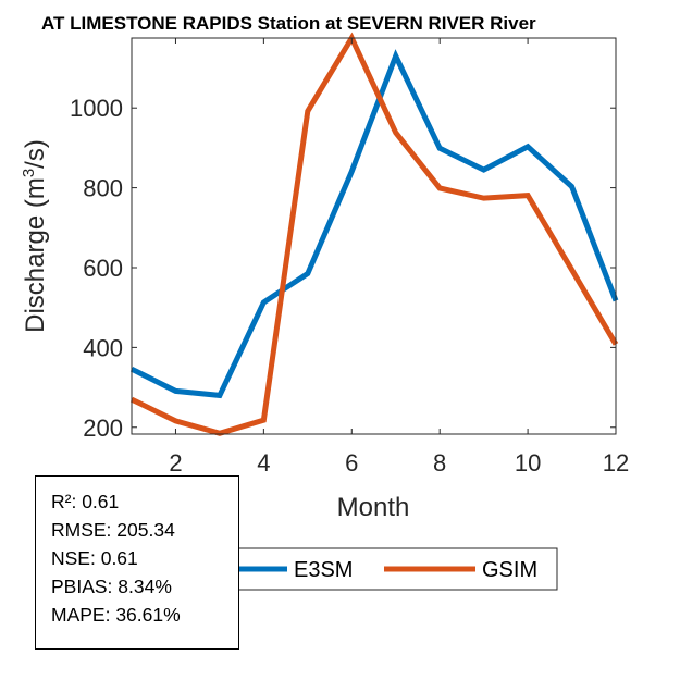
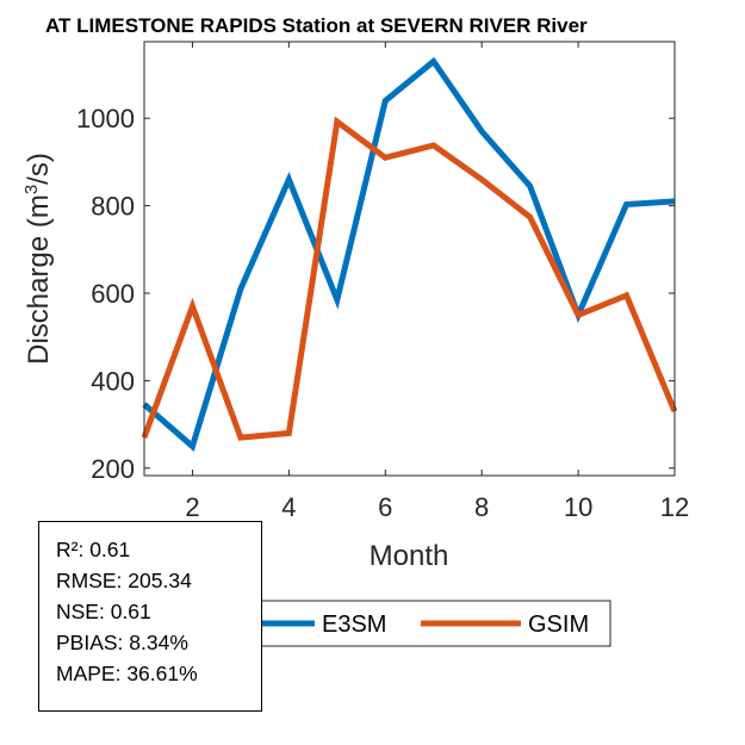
E3SM/2: 290 -> 250
GSIM/2: 220 -> 570
E3SM/3: 280 -> 610
GSIM/3: 180 -> 270
E3SM/4: 510 -> 860
GSIM/4: 220 -> 280
E3SM/6: 840 -> 1040
GSIM/6: 1180 -> 910
E3SM/8: 900 -> 970
GSIM/8: 800 -> 860
E3SM/10: 900 -> 550
GSIM/10: 780 -> 550
E3SM/12: 520 -> 810
GSIM/12: 410 -> 330
